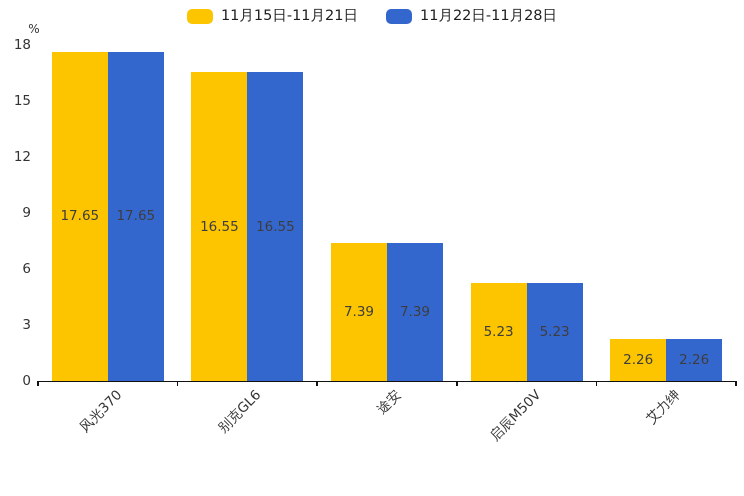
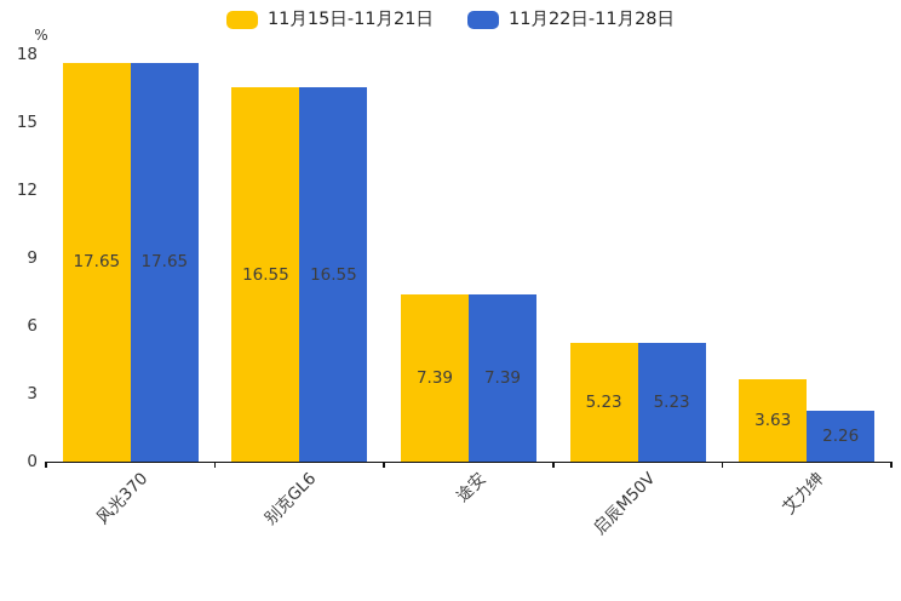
11月15日-11月21日/艾力绅: 2.26 -> 3.63
